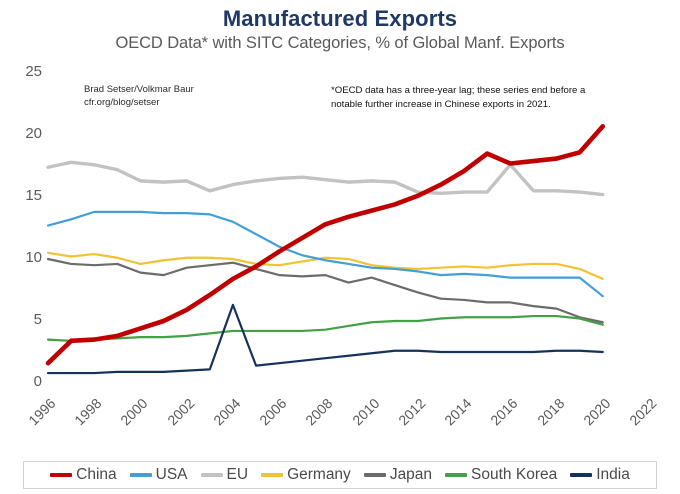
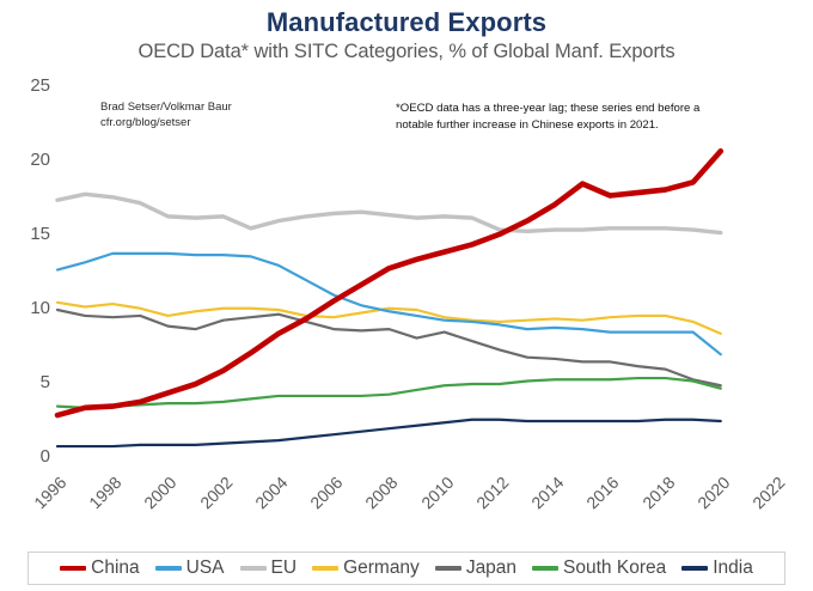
China/1996: 1.6 -> 2.9
India/2004: 6.3 -> 1.2
EU/2016: 17.6 -> 15.5
